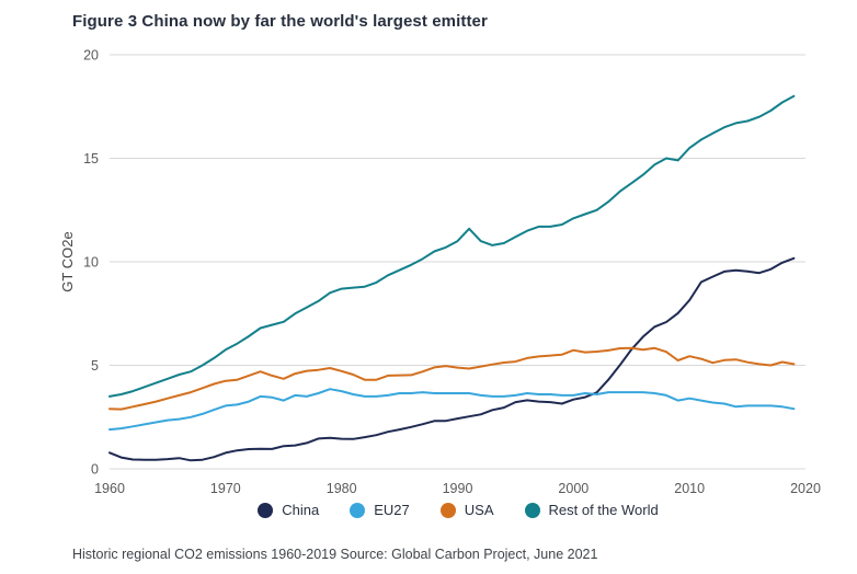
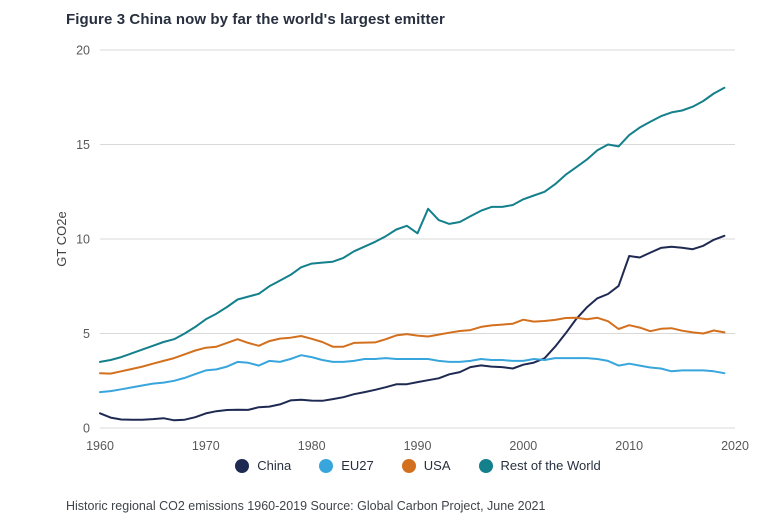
Rest of the World/1990: 11.0 -> 10.3
China/2010: 8.2 -> 9.1
